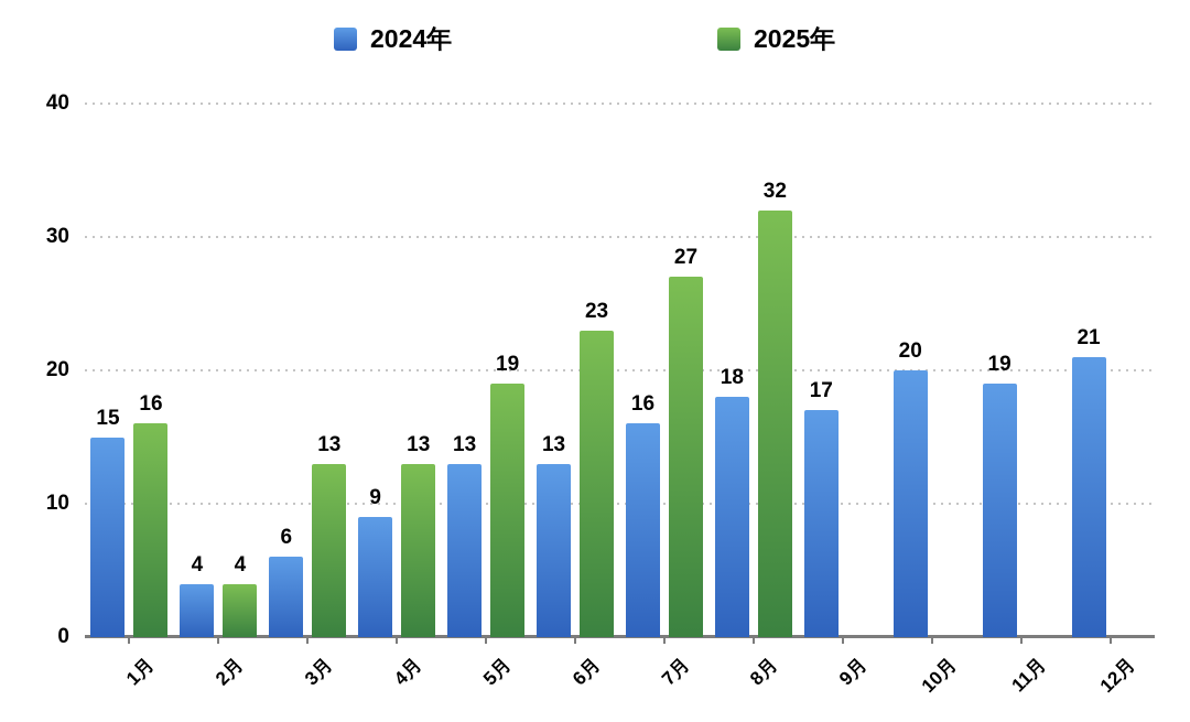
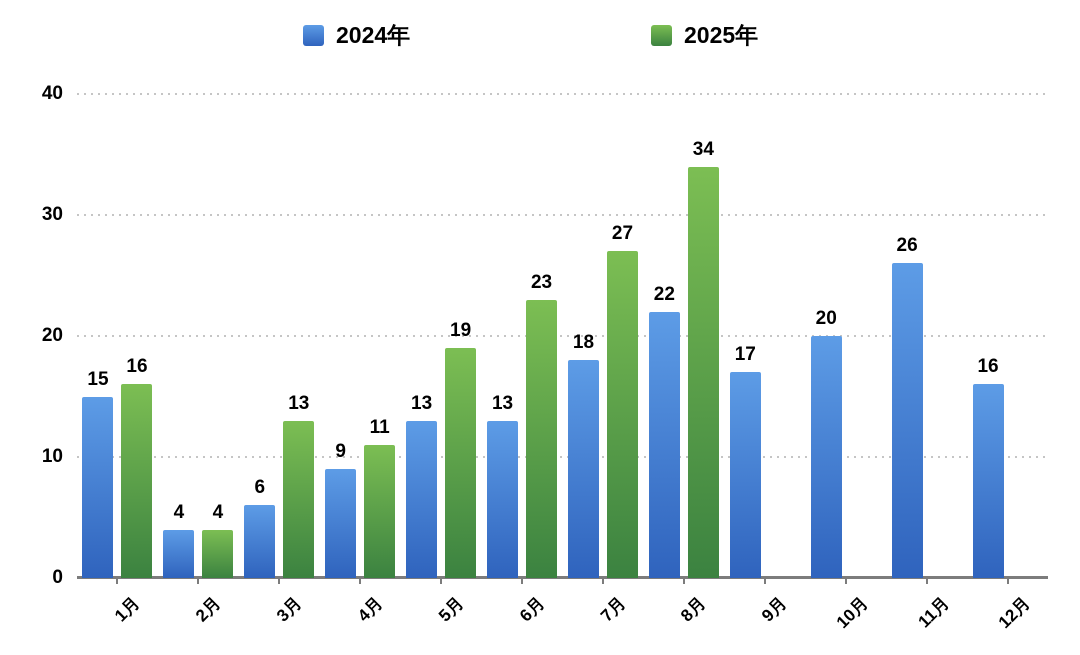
2025年/4月: 13 -> 11
2024年/7月: 16 -> 18
2024年/8月: 18 -> 22
2025年/8月: 32 -> 34
2024年/11月: 19 -> 26
2024年/12月: 21 -> 16
